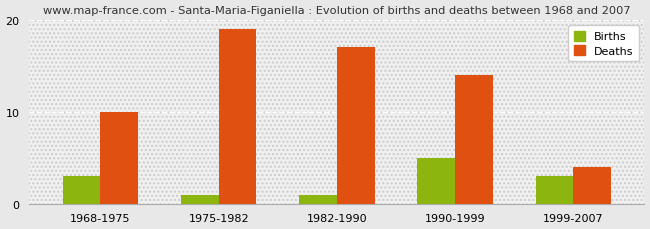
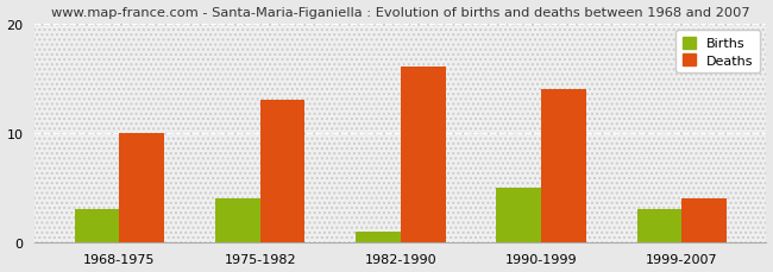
Births/1975-1982: 1 -> 4
Deaths/1975-1982: 19 -> 13
Deaths/1982-1990: 17 -> 16
